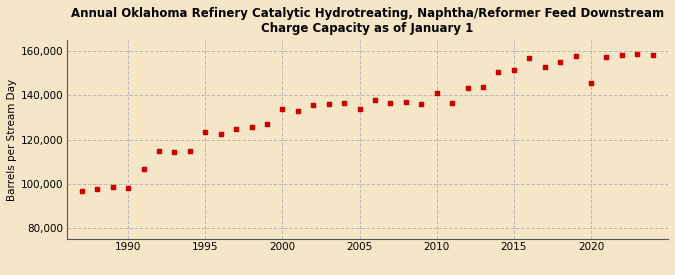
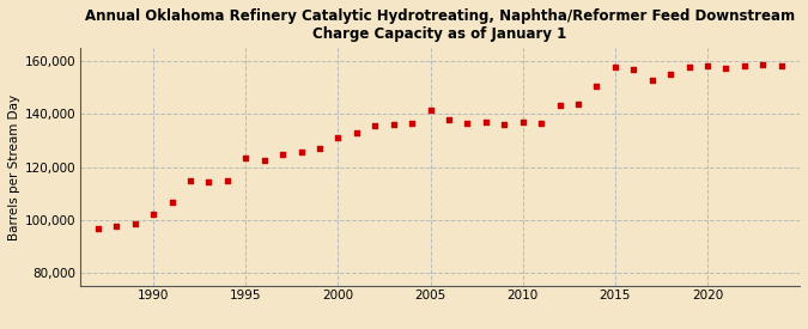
1990: 98,000 -> 102,000
2000: 134,000 -> 131,000
2005: 134,000 -> 141,500
2010: 141,000 -> 137,000
2015: 151,500 -> 158,000
2020: 145,500 -> 158,500
